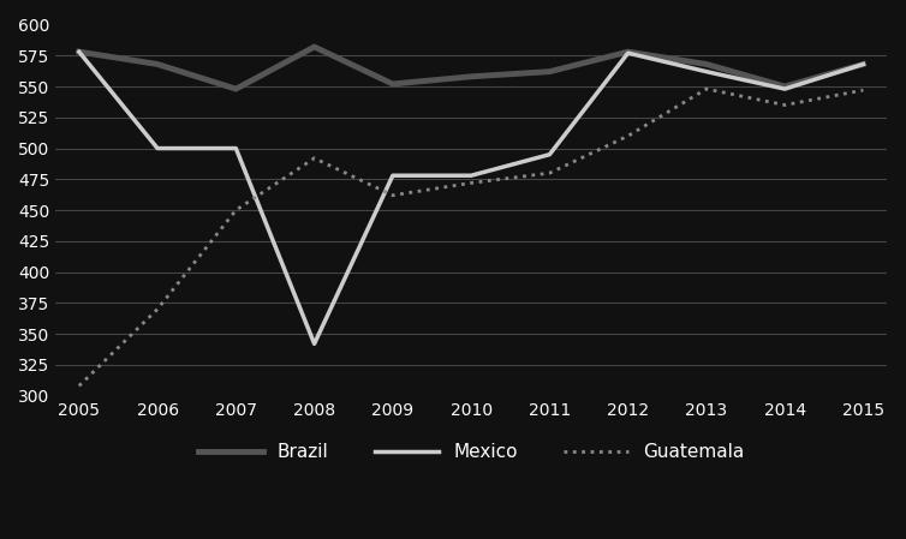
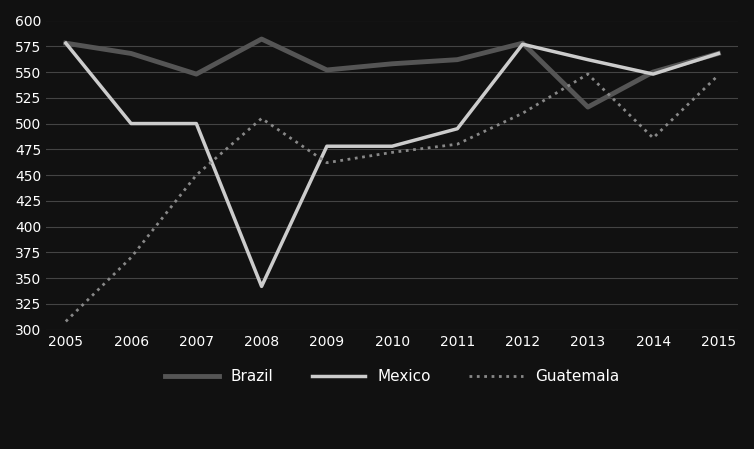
Guatemala/2008: 492 -> 505
Brazil/2013: 568 -> 516
Guatemala/2014: 535 -> 486
